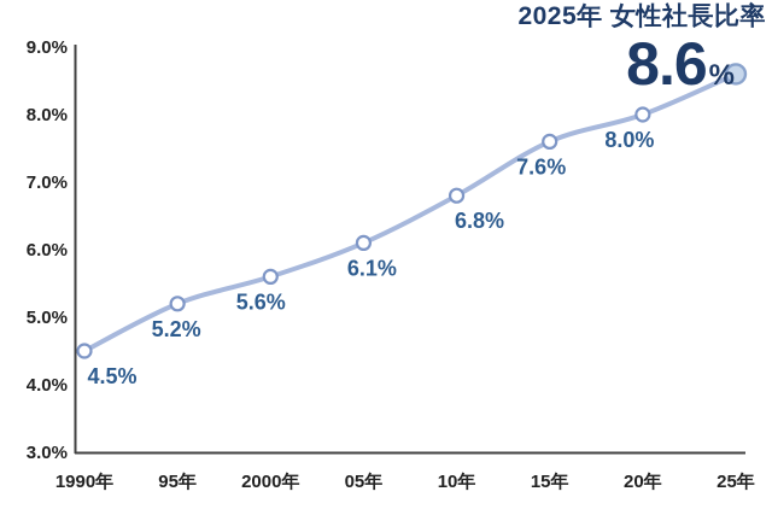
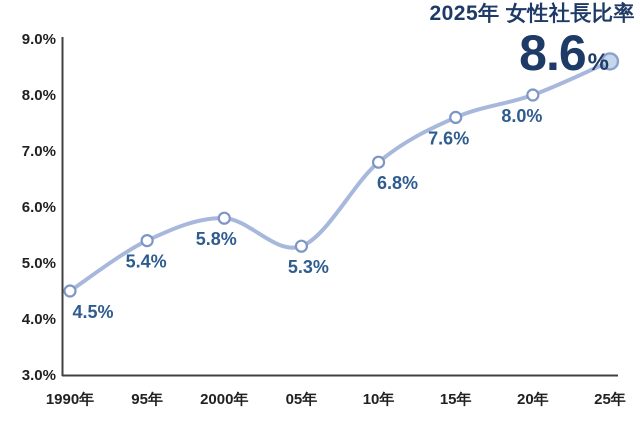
95年: 5.2% -> 5.4%
2000年: 5.6% -> 5.8%
05年: 6.1% -> 5.3%
